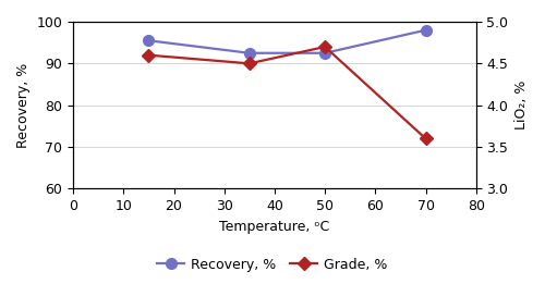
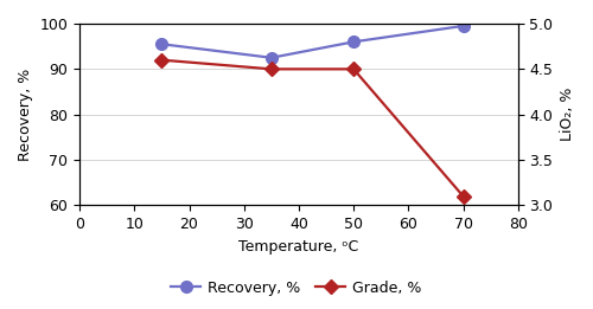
Recovery, %/50: 92.5 -> 96.0
Grade, %/50: 4.7 -> 4.5
Recovery, %/70: 98.0 -> 99.5
Grade, %/70: 3.6 -> 3.1
